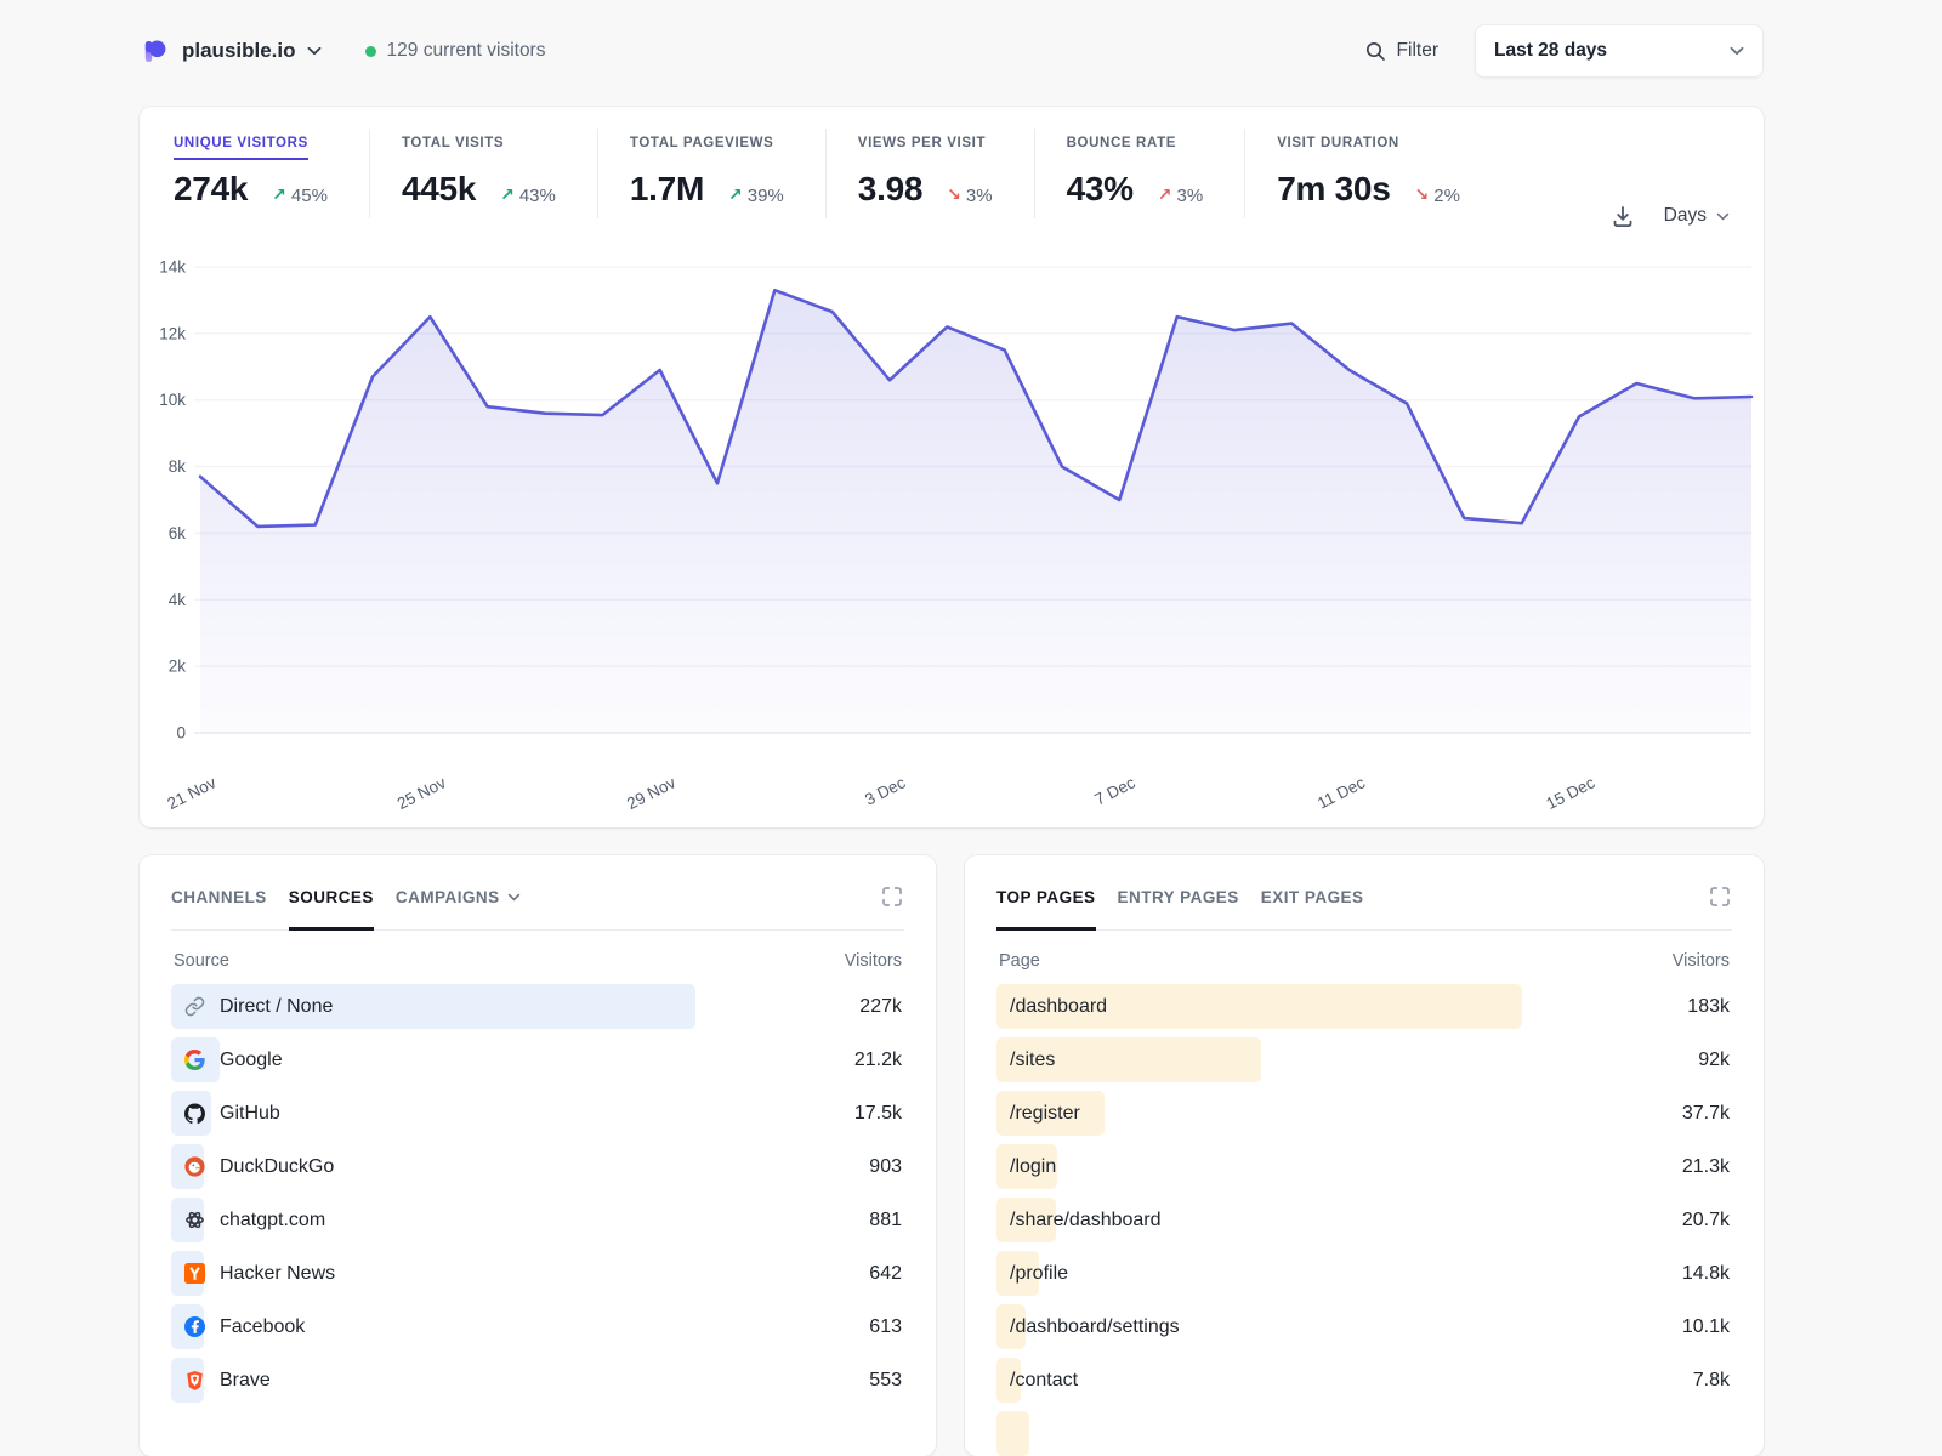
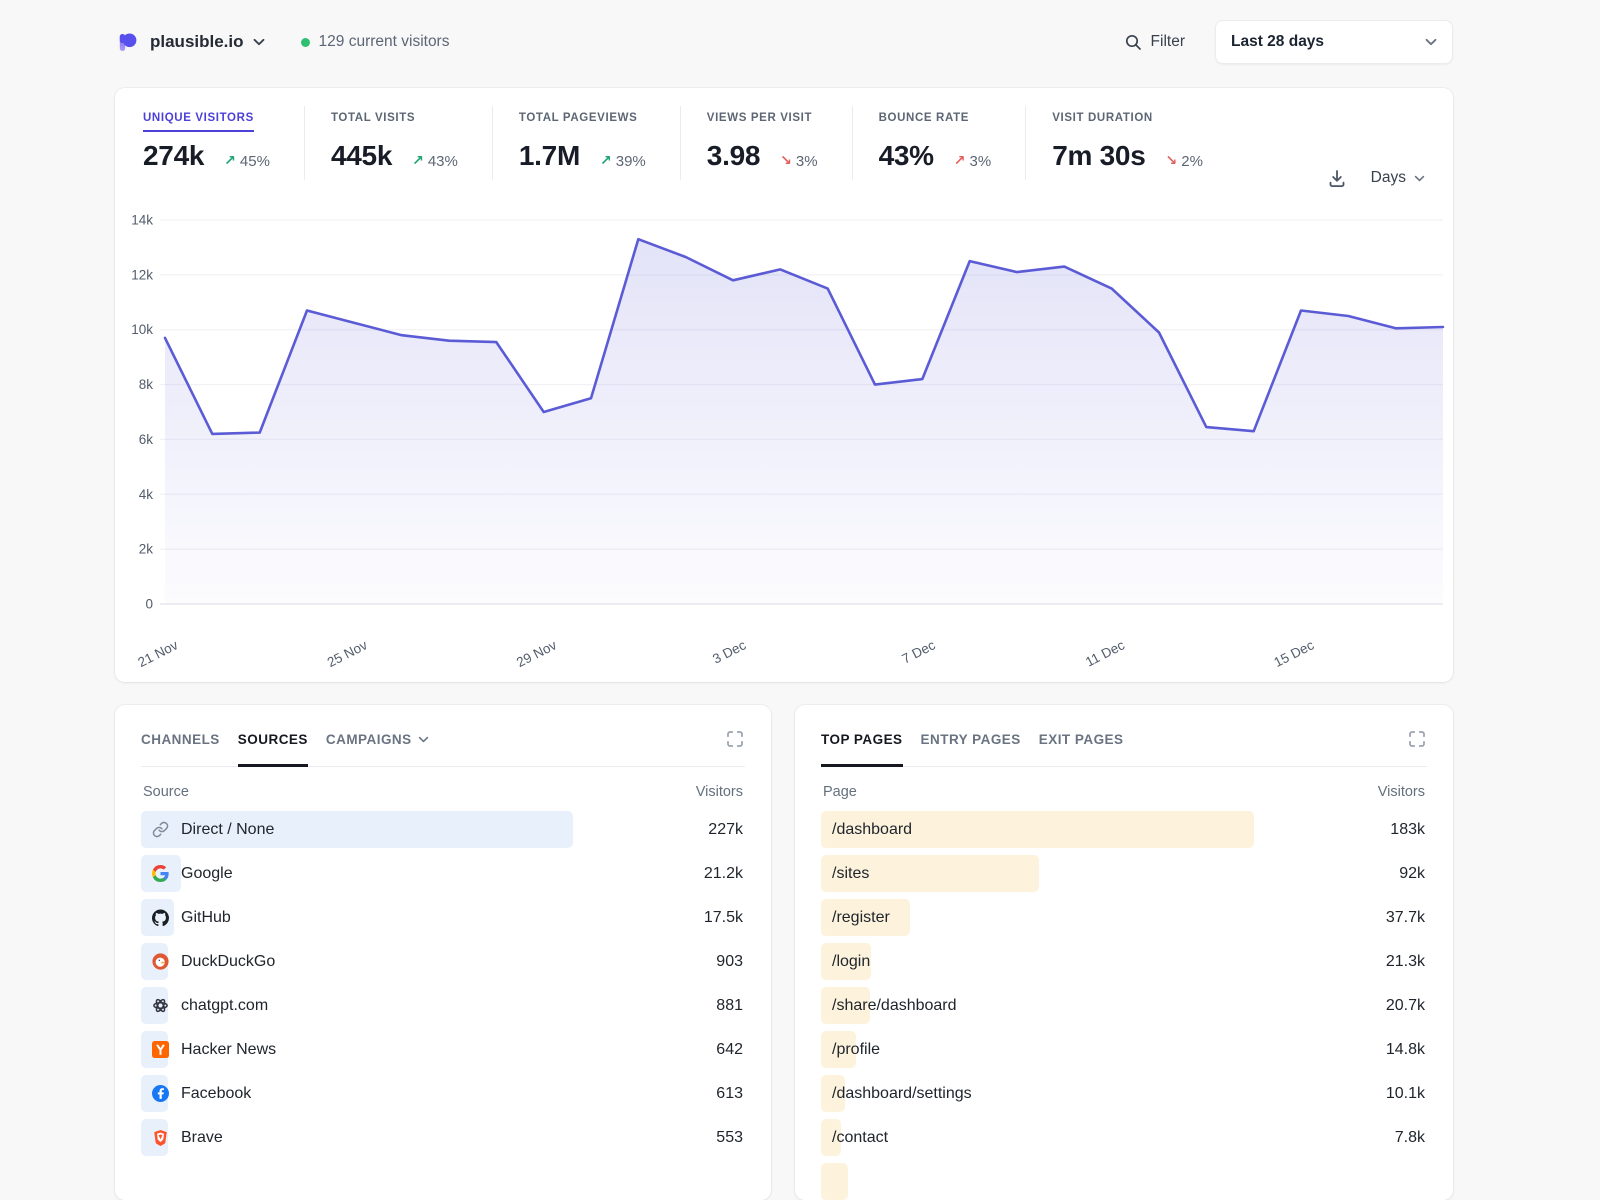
21 Nov: 7.7k -> 9.7k
25 Nov: 12.5k -> 10.2k
29 Nov: 10.9k -> 7.0k
3 Dec: 10.6k -> 11.8k
7 Dec: 7.0k -> 8.2k
11 Dec: 10.9k -> 11.5k
15 Dec: 9.5k -> 10.7k
